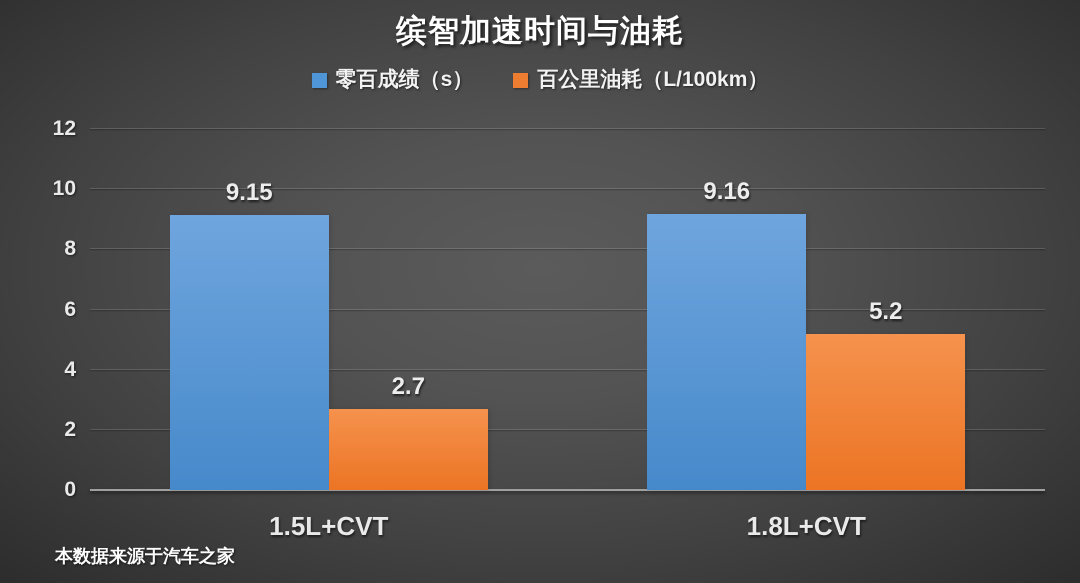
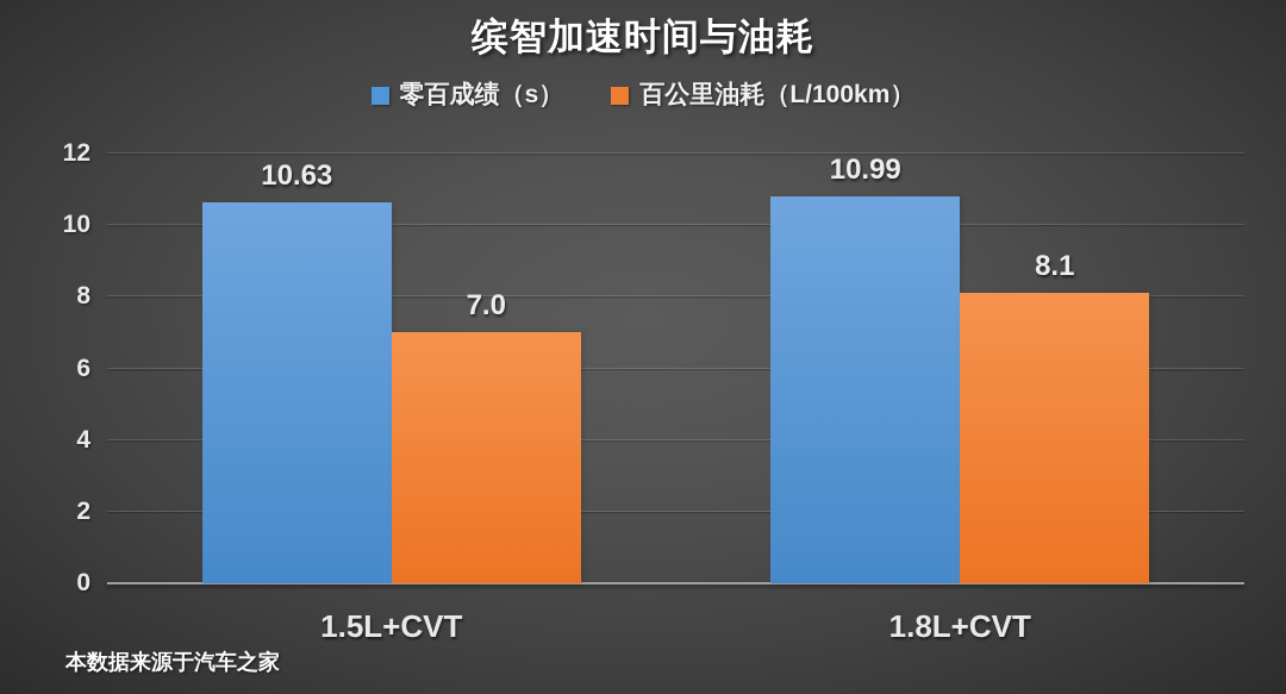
零百成绩（s）/1.5L+CVT: 9.15 -> 10.63
百公里油耗（L/100km）/1.5L+CVT: 2.7 -> 7.0
零百成绩（s）/1.8L+CVT: 9.16 -> 10.99
百公里油耗（L/100km）/1.8L+CVT: 5.2 -> 8.1
